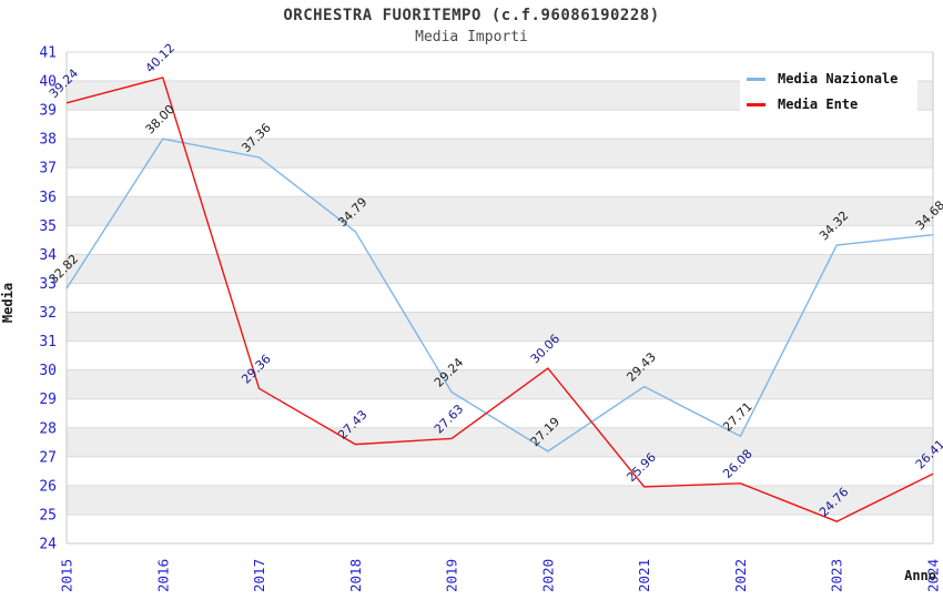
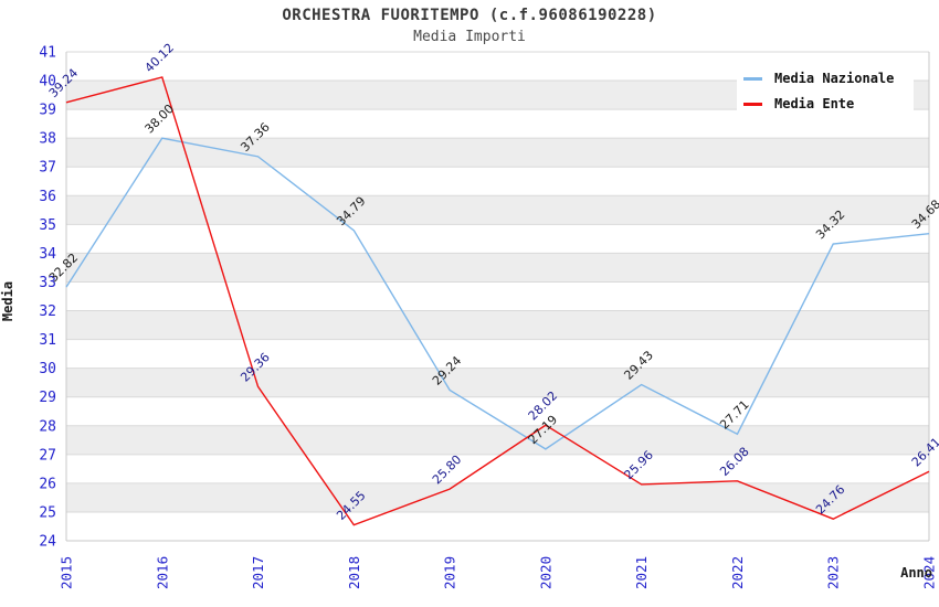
Media Ente/2018: 27.43 -> 24.55
Media Ente/2019: 27.63 -> 25.80
Media Ente/2020: 30.06 -> 28.02
